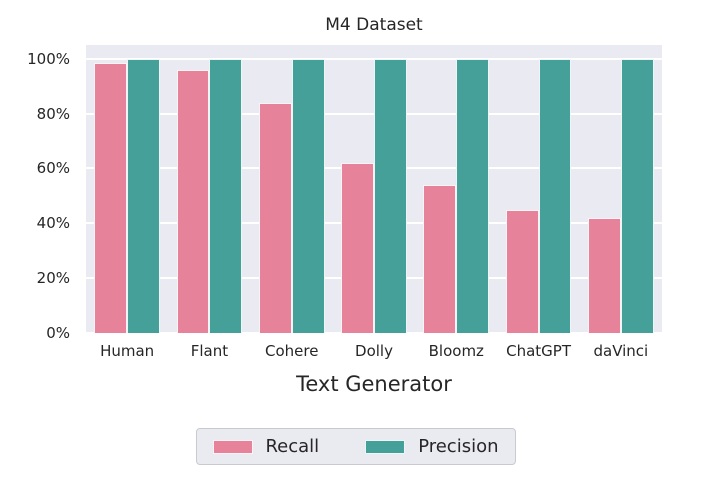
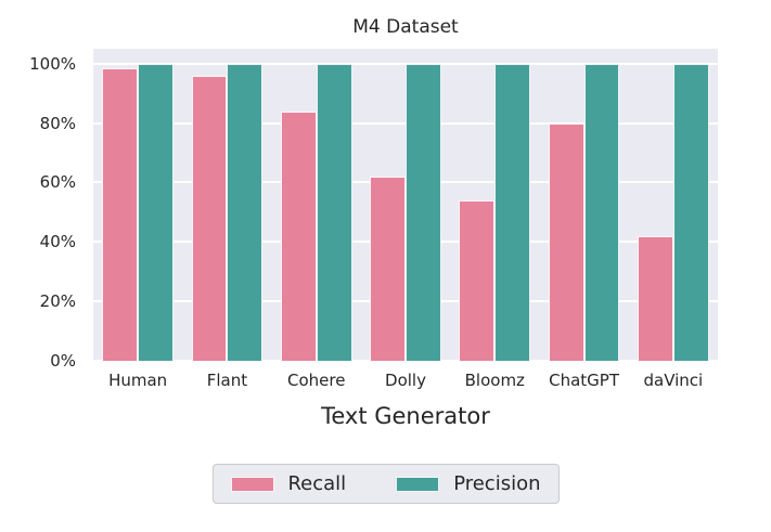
Recall/ChatGPT: 45% -> 80%
